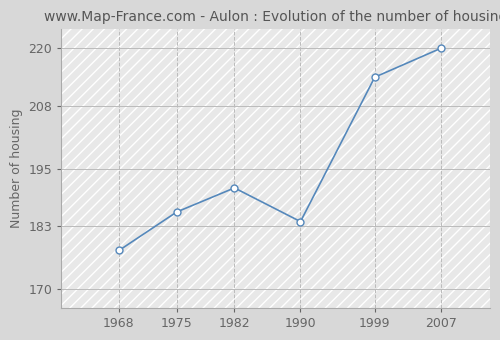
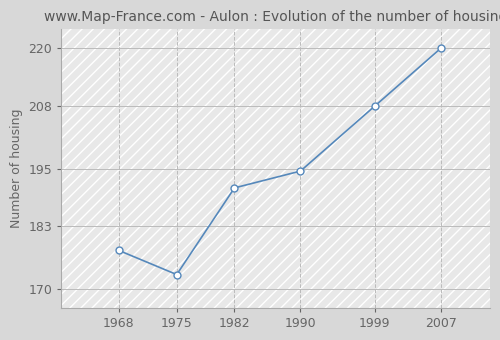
1975: 186.0 -> 173.0
1990: 184.0 -> 194.5
1999: 214.0 -> 208.0
